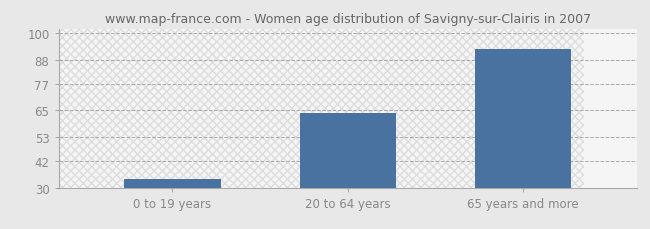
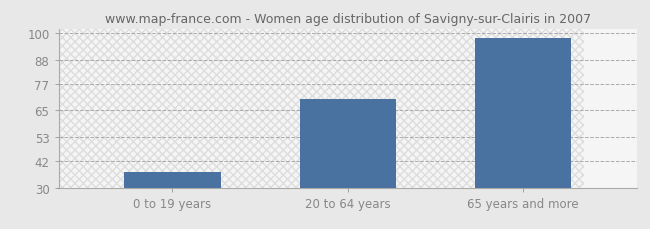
0 to 19 years: 34 -> 37
20 to 64 years: 64 -> 70
65 years and more: 93 -> 98
